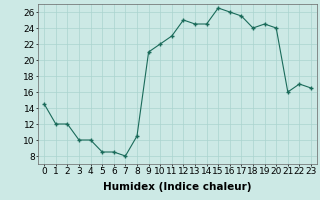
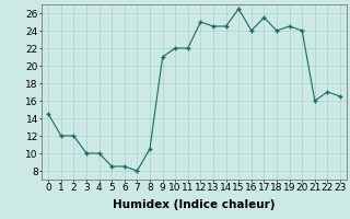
11: 23.0 -> 22.0
16: 26.0 -> 24.0
